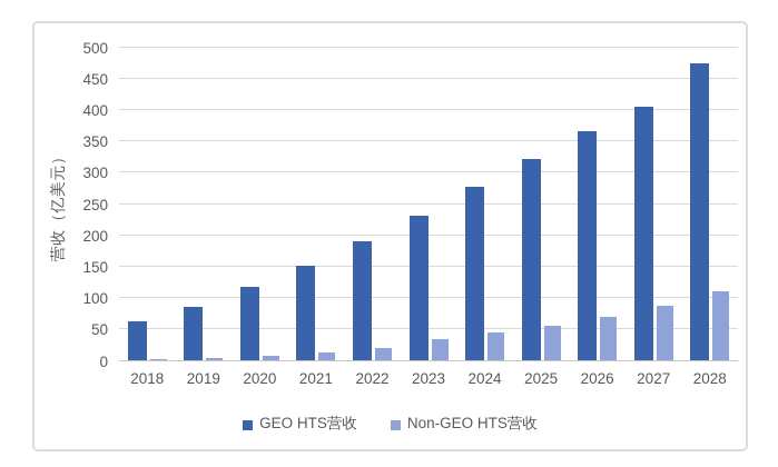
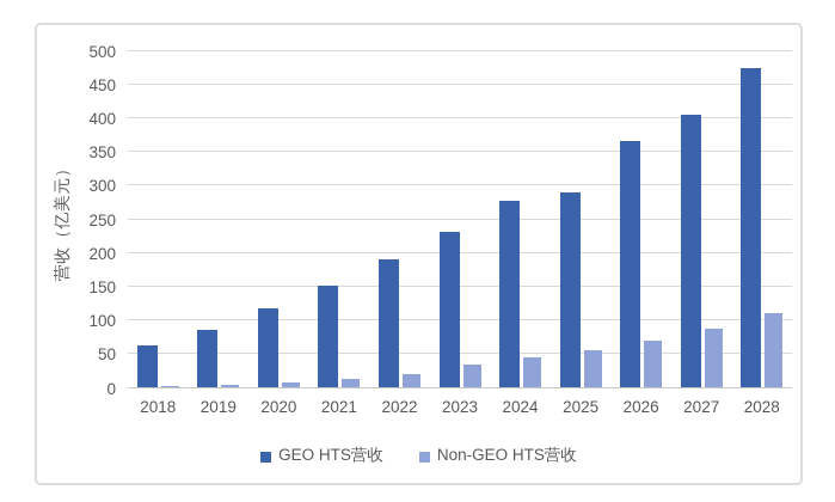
GEO HTS营收/2025: 320 -> 290
